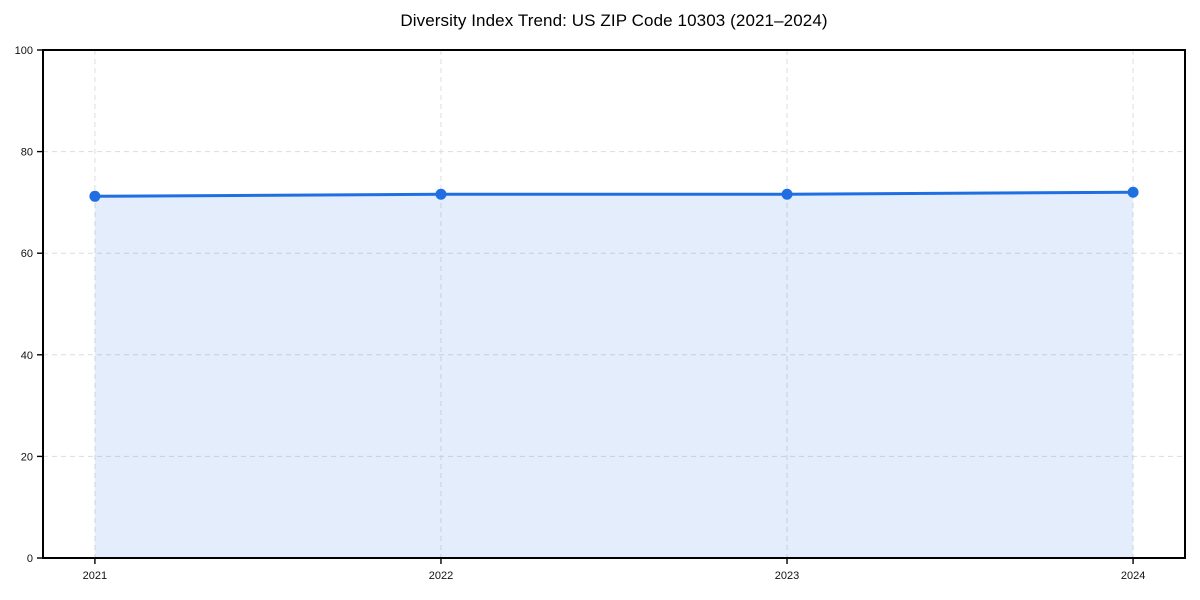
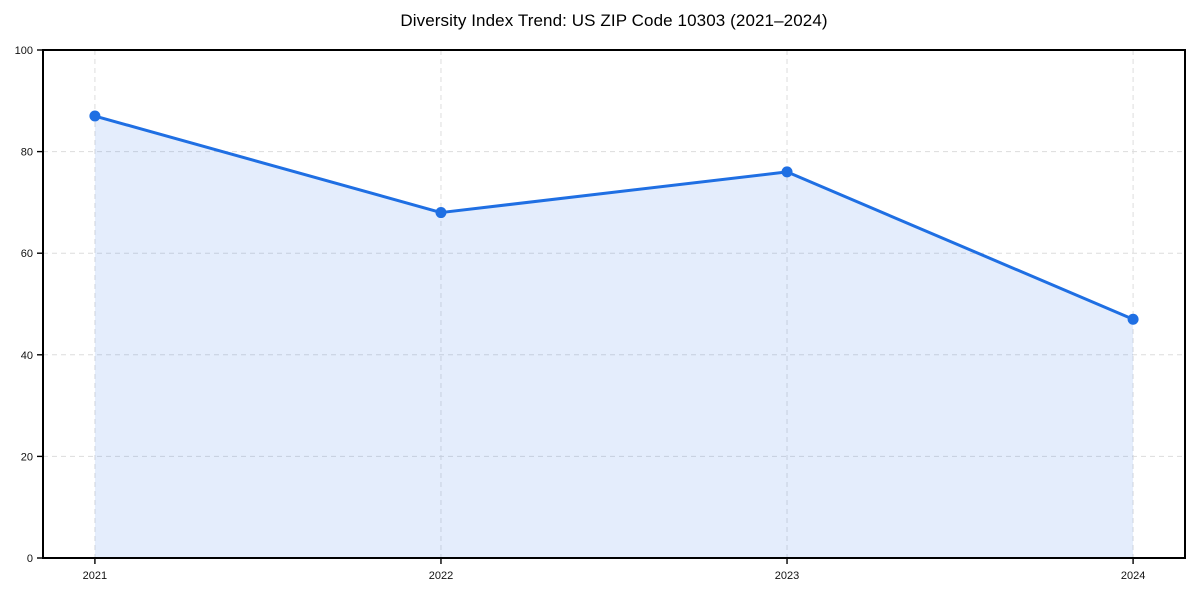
2021: 71 -> 87
2022: 72 -> 68
2023: 72 -> 76
2024: 72 -> 47
